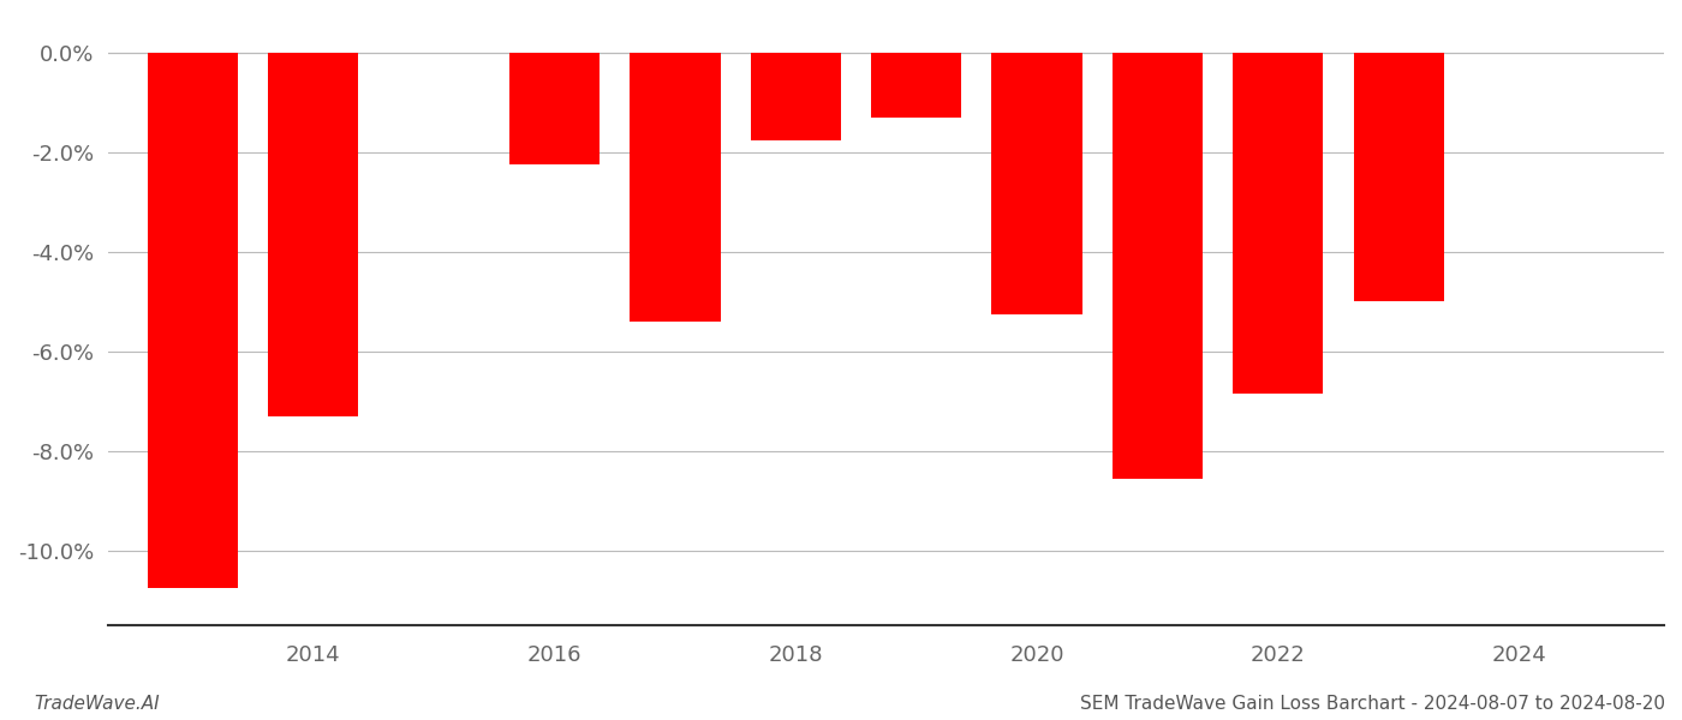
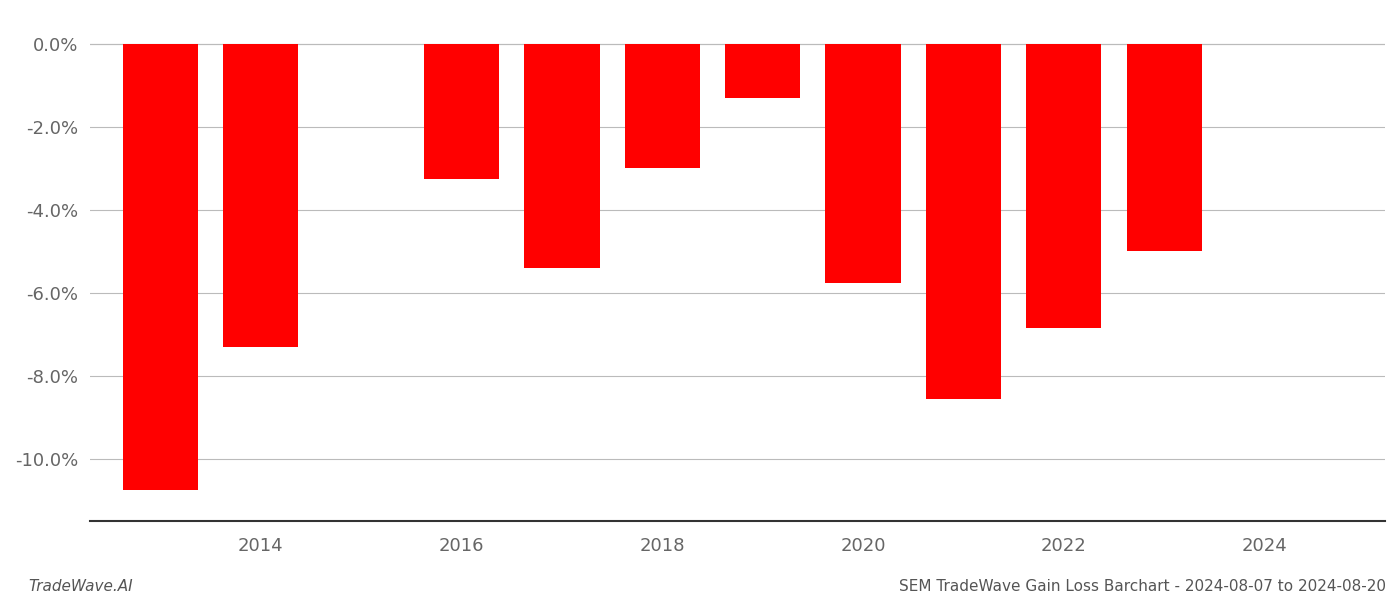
2016: -2.25% -> -3.25%
2018: -1.75% -> -3.00%
2020: -5.25% -> -5.75%
